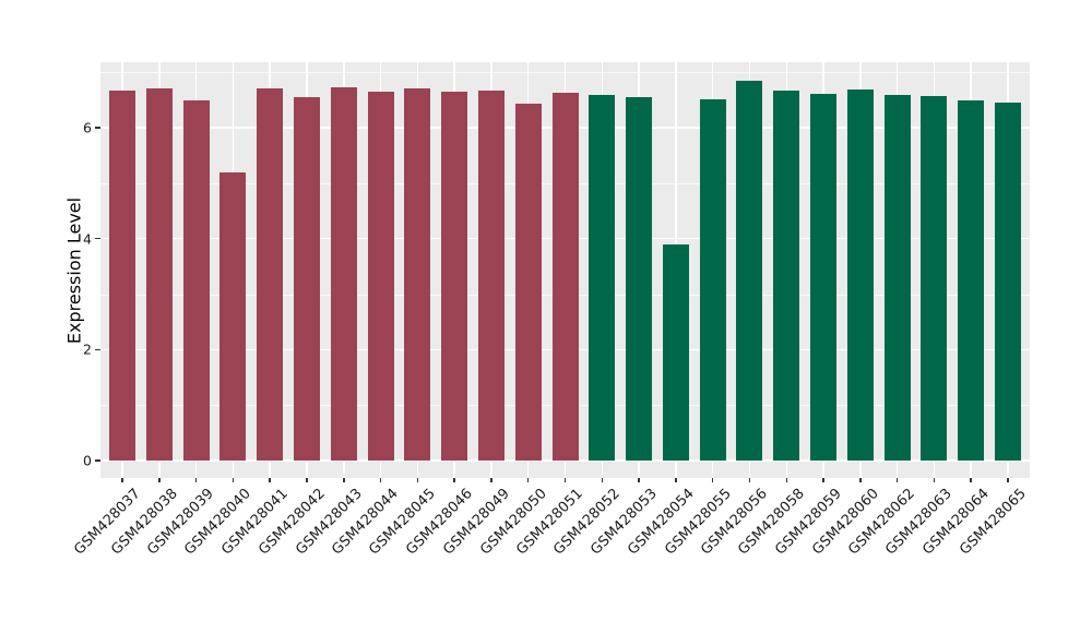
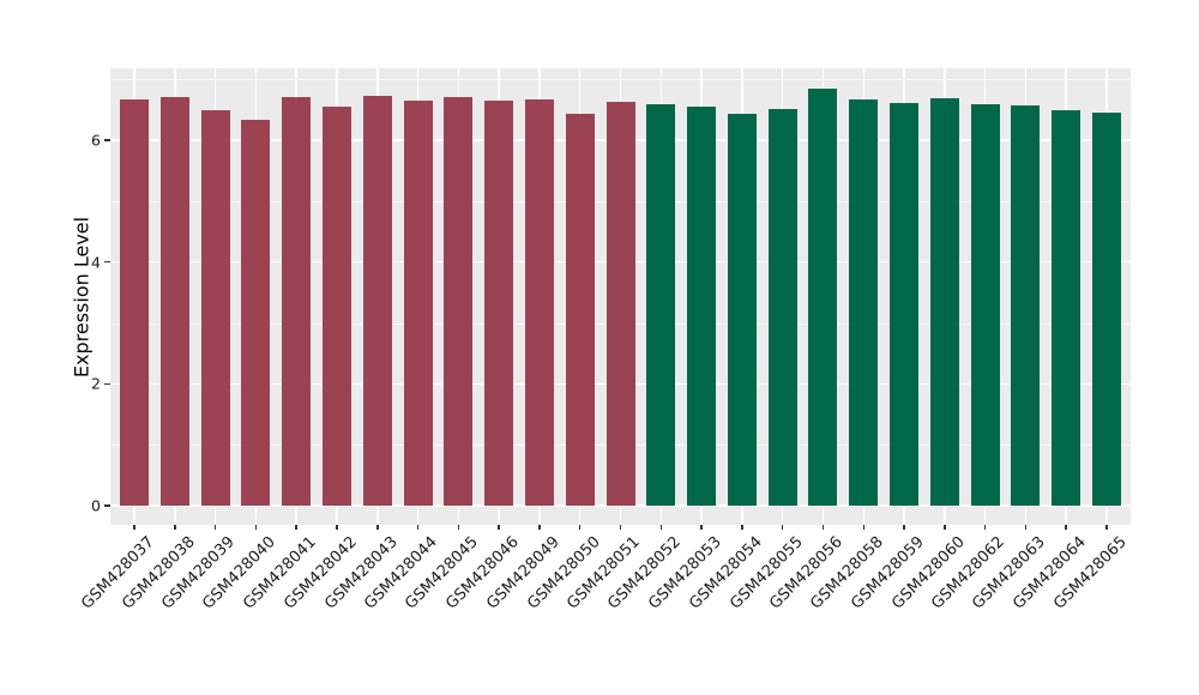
GSM428040: 5.2 -> 6.3
GSM428054: 3.9 -> 6.4
